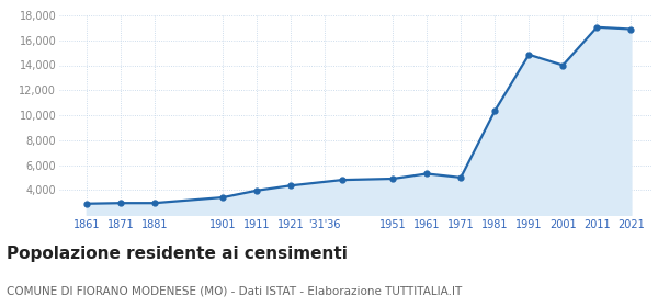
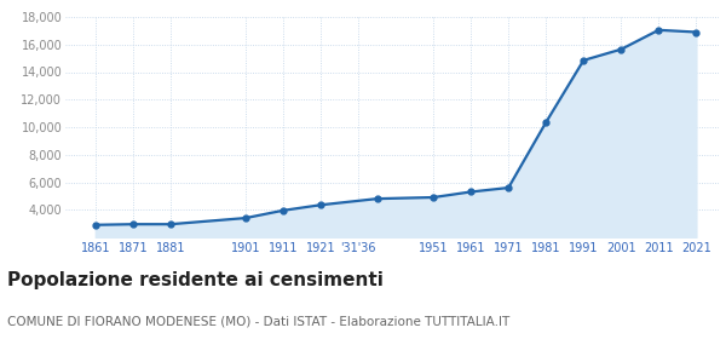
1971: 5,000 -> 5,600
2001: 14,000 -> 15,600
